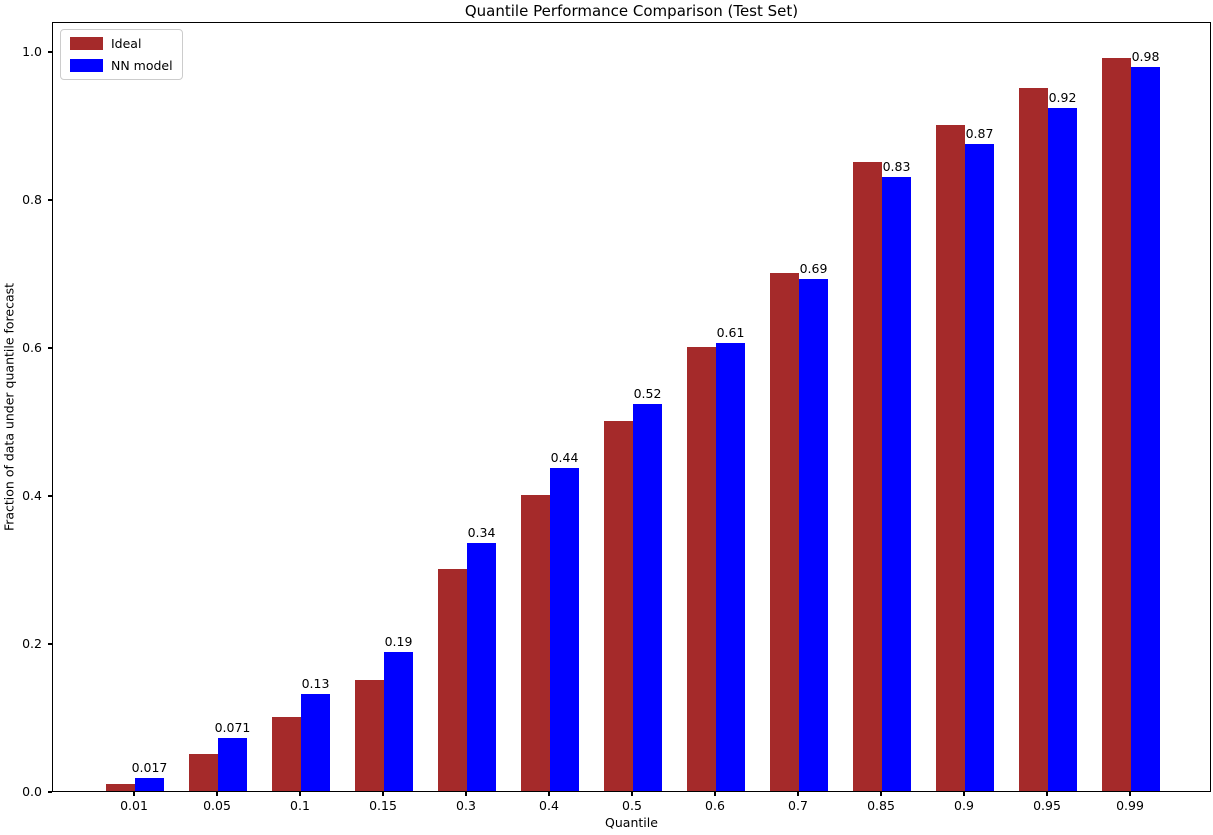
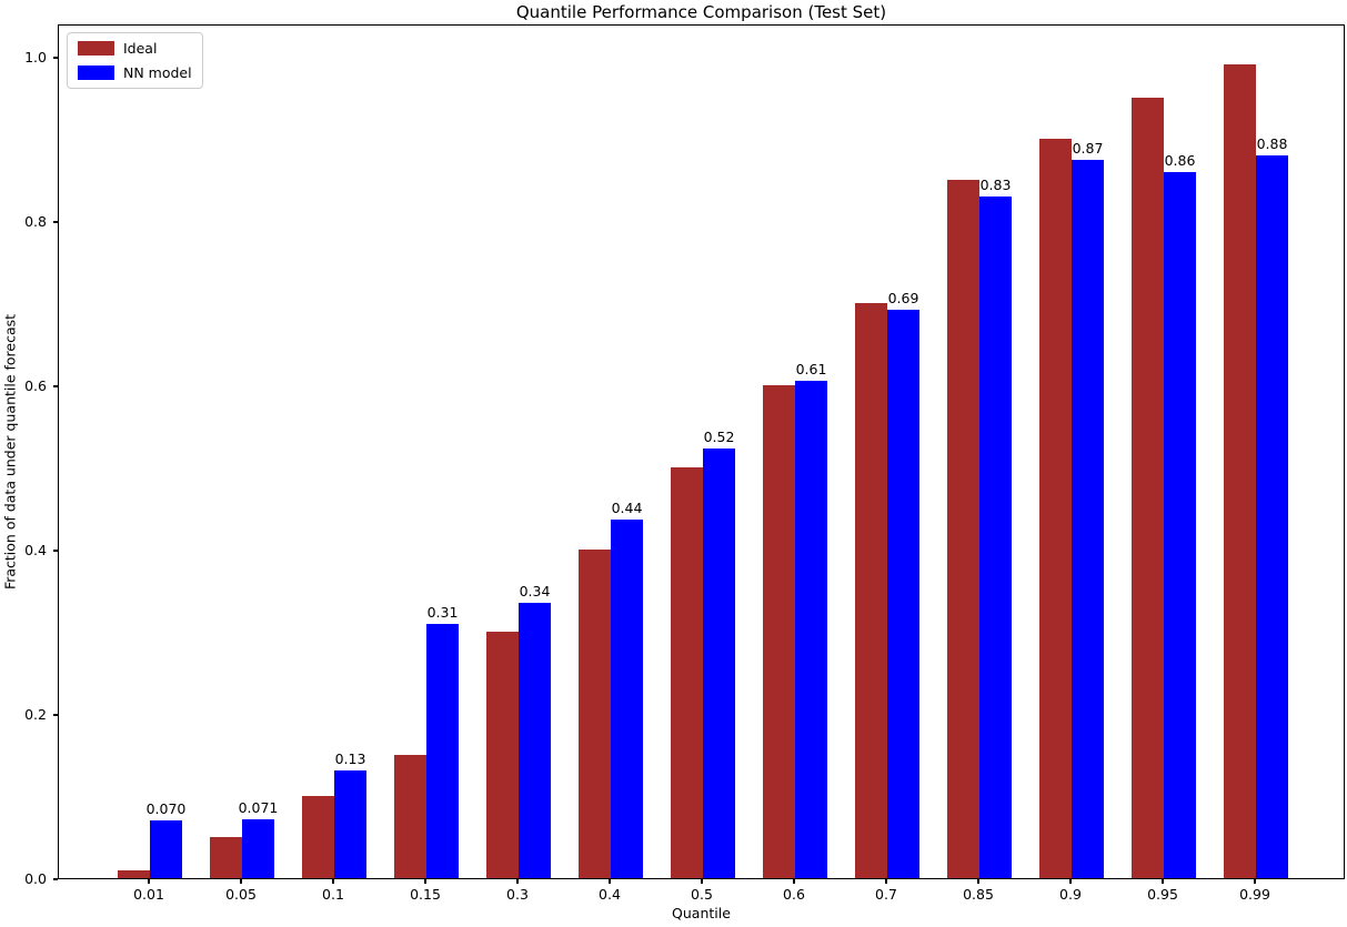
NN model/0.01: 0.017 -> 0.070
NN model/0.15: 0.19 -> 0.31
NN model/0.95: 0.92 -> 0.86
NN model/0.99: 0.98 -> 0.88
